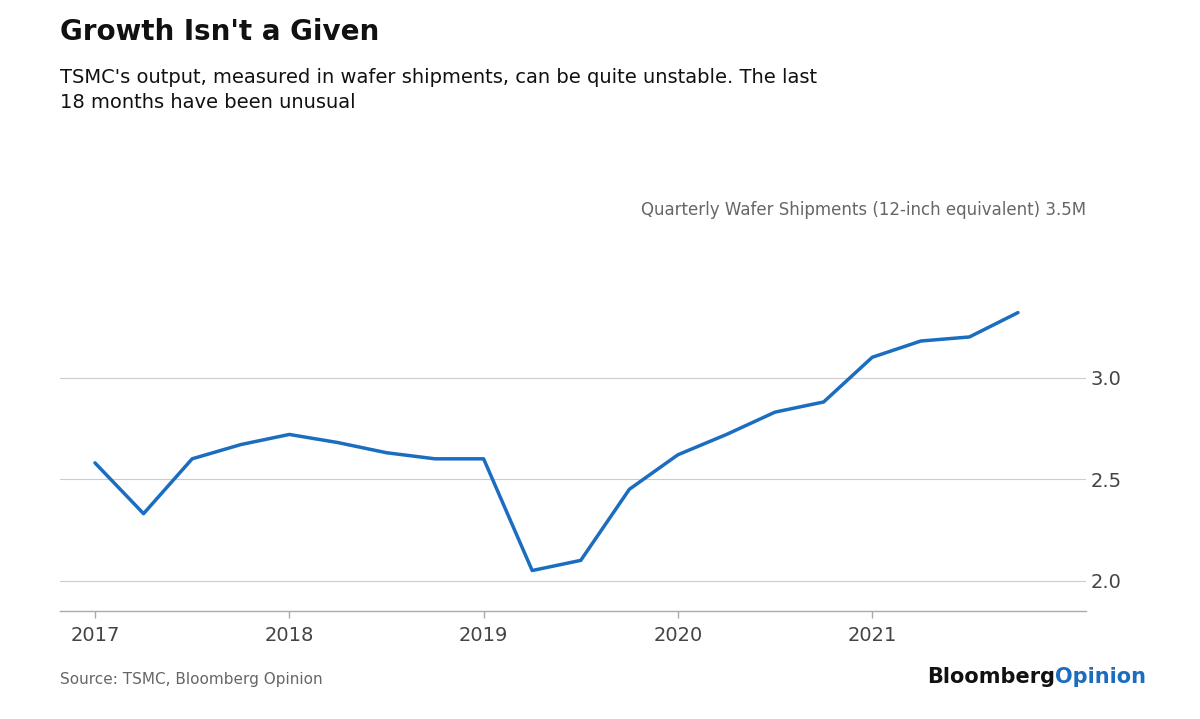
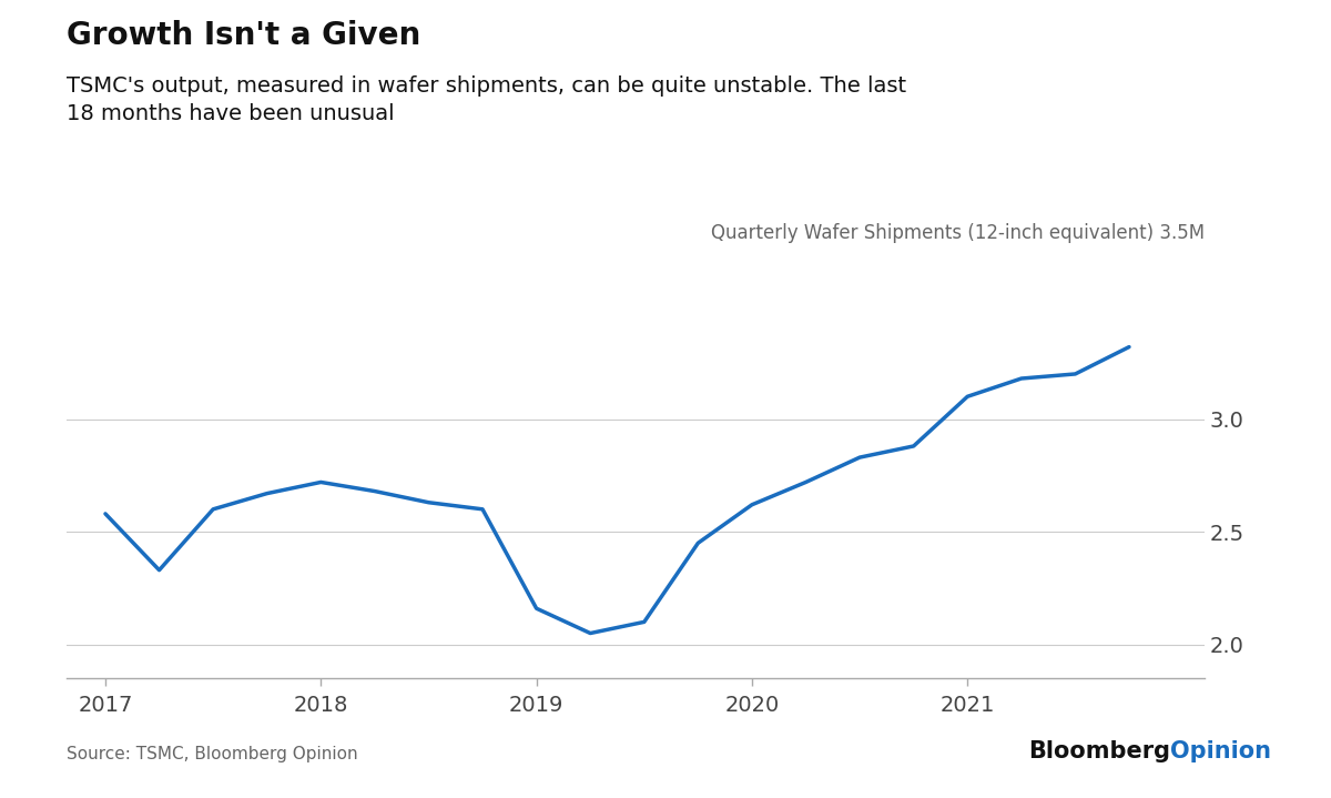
2019: 2.60 -> 2.16
